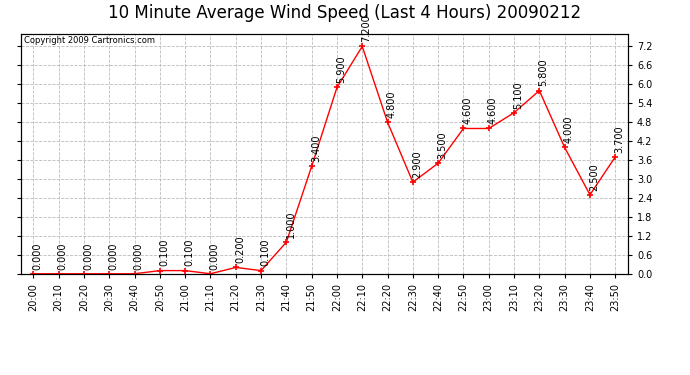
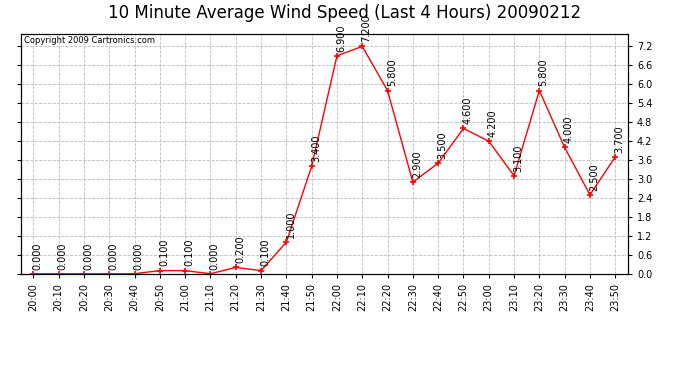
22:00: 5.900 -> 6.900
22:20: 4.800 -> 5.800
23:00: 4.600 -> 4.200
23:10: 5.100 -> 3.100
